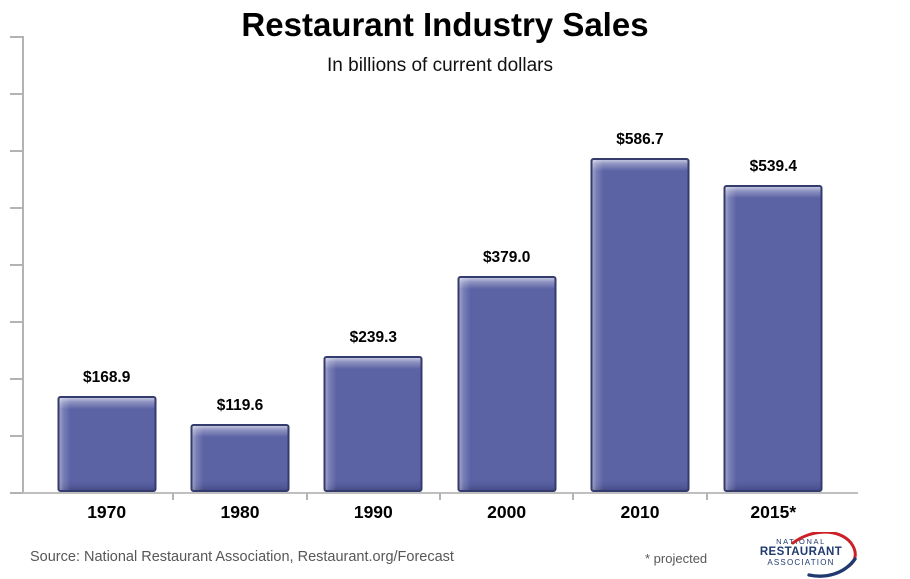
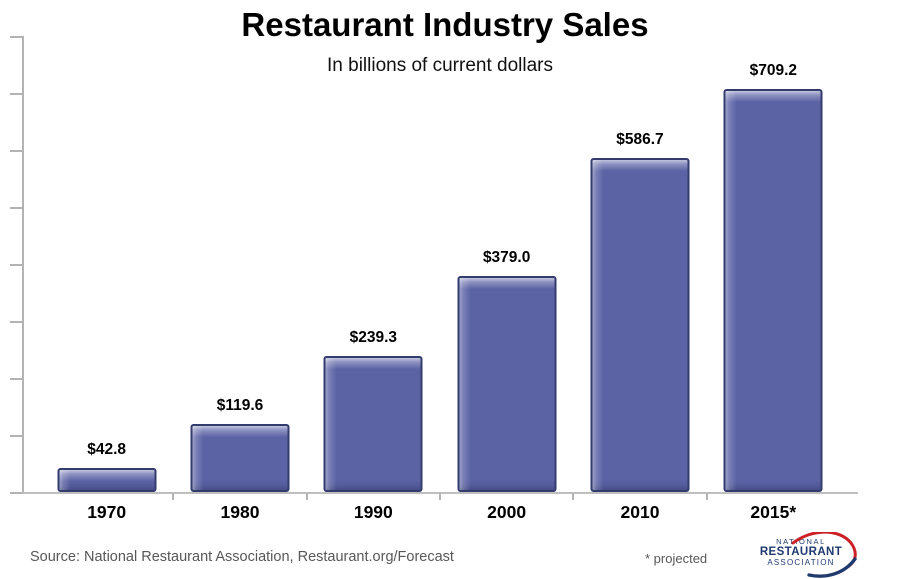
1970: $168.9 -> $42.8
2015*: $539.4 -> $709.2
